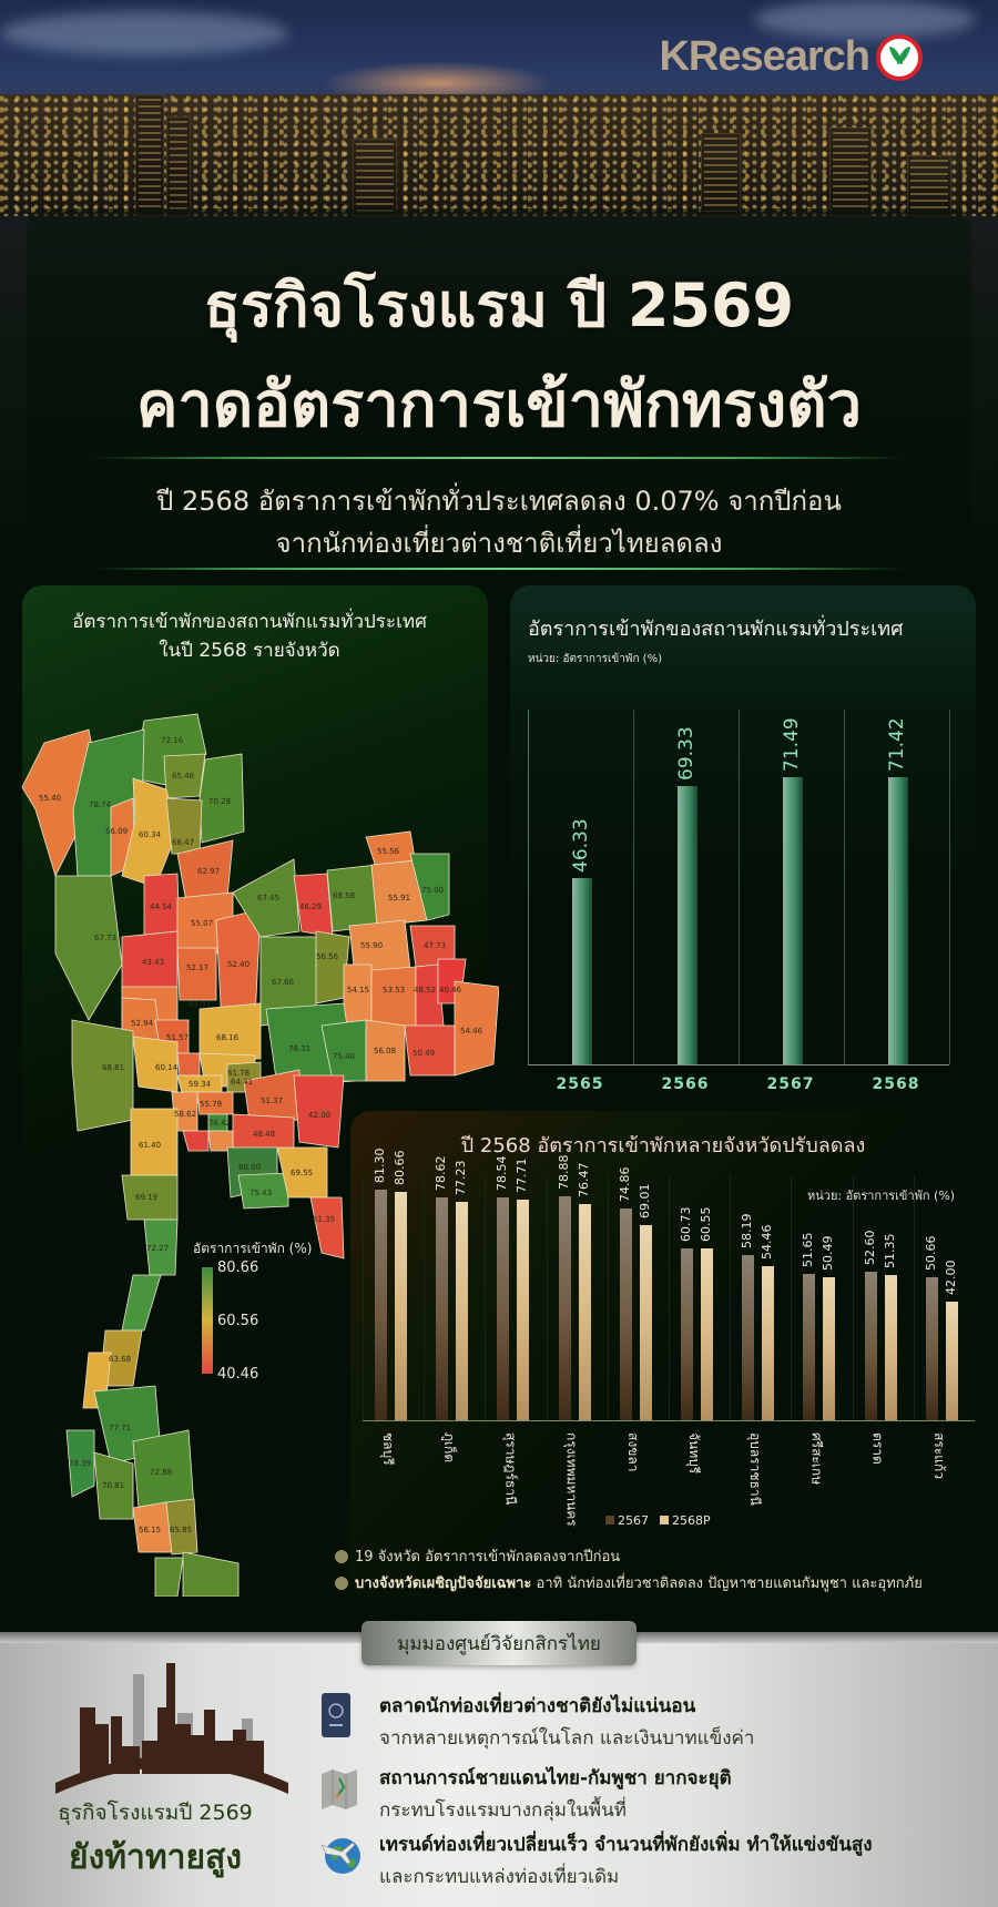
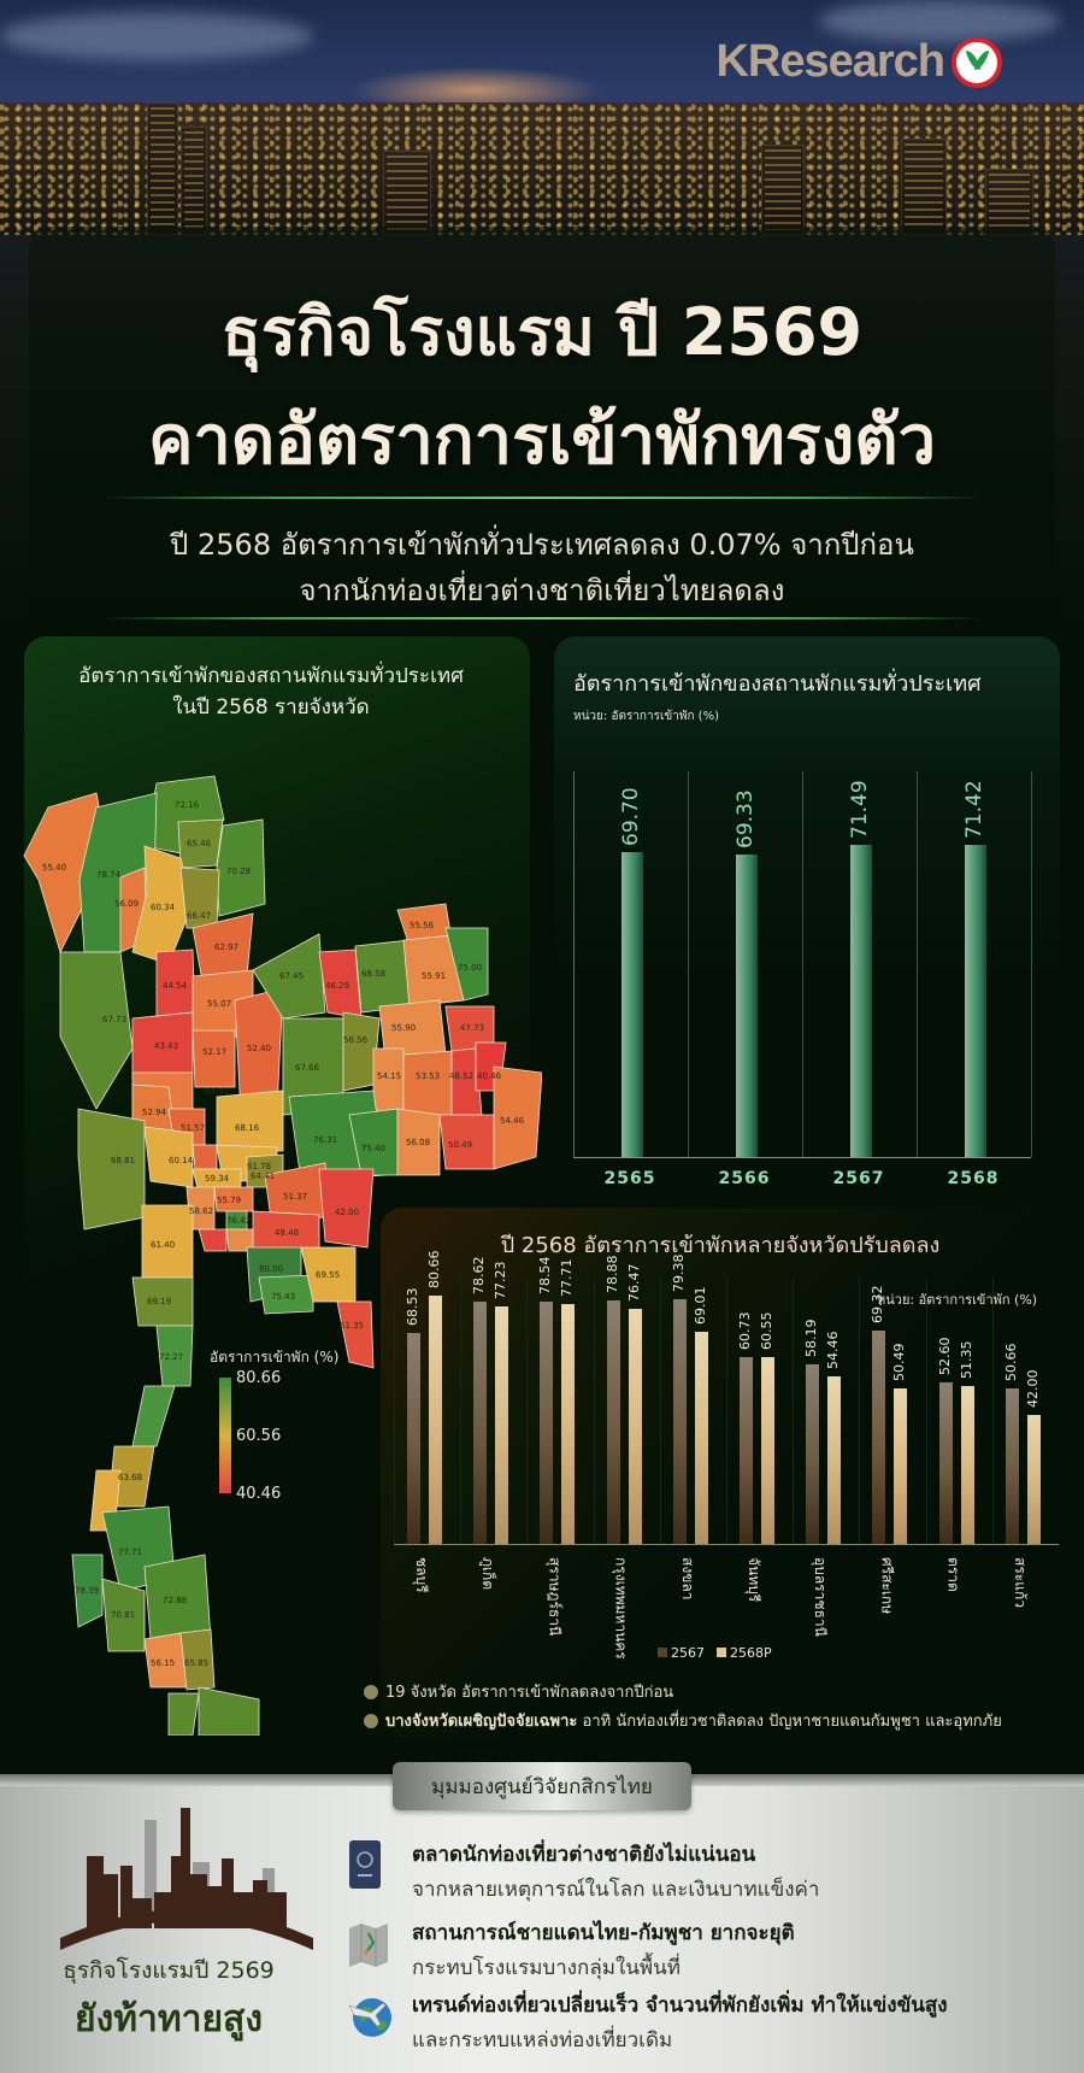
อัตราการเข้าพักของสถานพักแรมทั่วประเทศ/2565: 46.33 -> 69.70
ปี 2568 อัตราการเข้าพักหลายจังหวัดปรับลดลง/2567/ชลบุรี: 81.30 -> 68.53
ปี 2568 อัตราการเข้าพักหลายจังหวัดปรับลดลง/2567/สงขลา: 74.86 -> 79.38
ปี 2568 อัตราการเข้าพักหลายจังหวัดปรับลดลง/2567/ศรีสะเกษ: 51.65 -> 69.32
